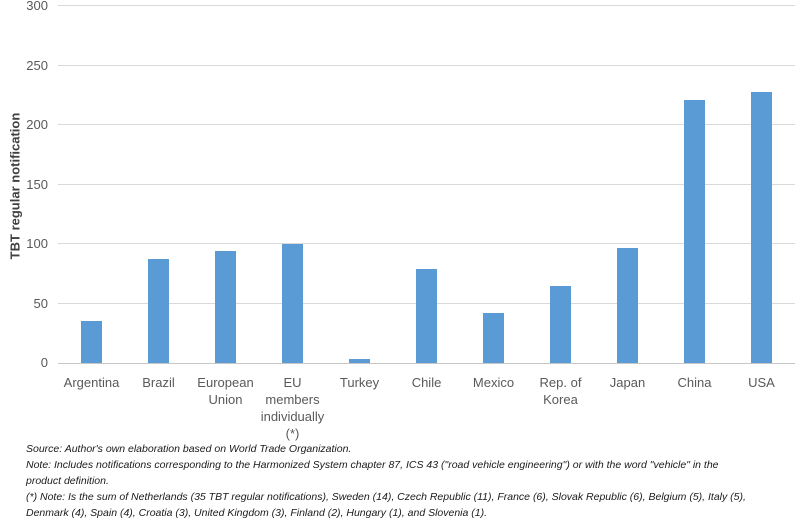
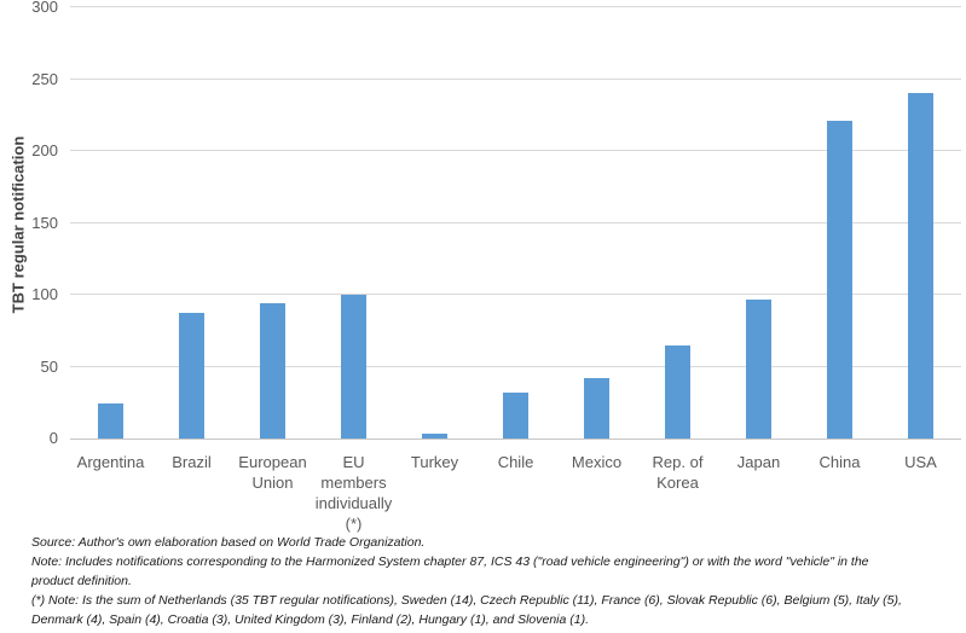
Argentina: 35 -> 24
Chile: 79 -> 32
USA: 228 -> 240
